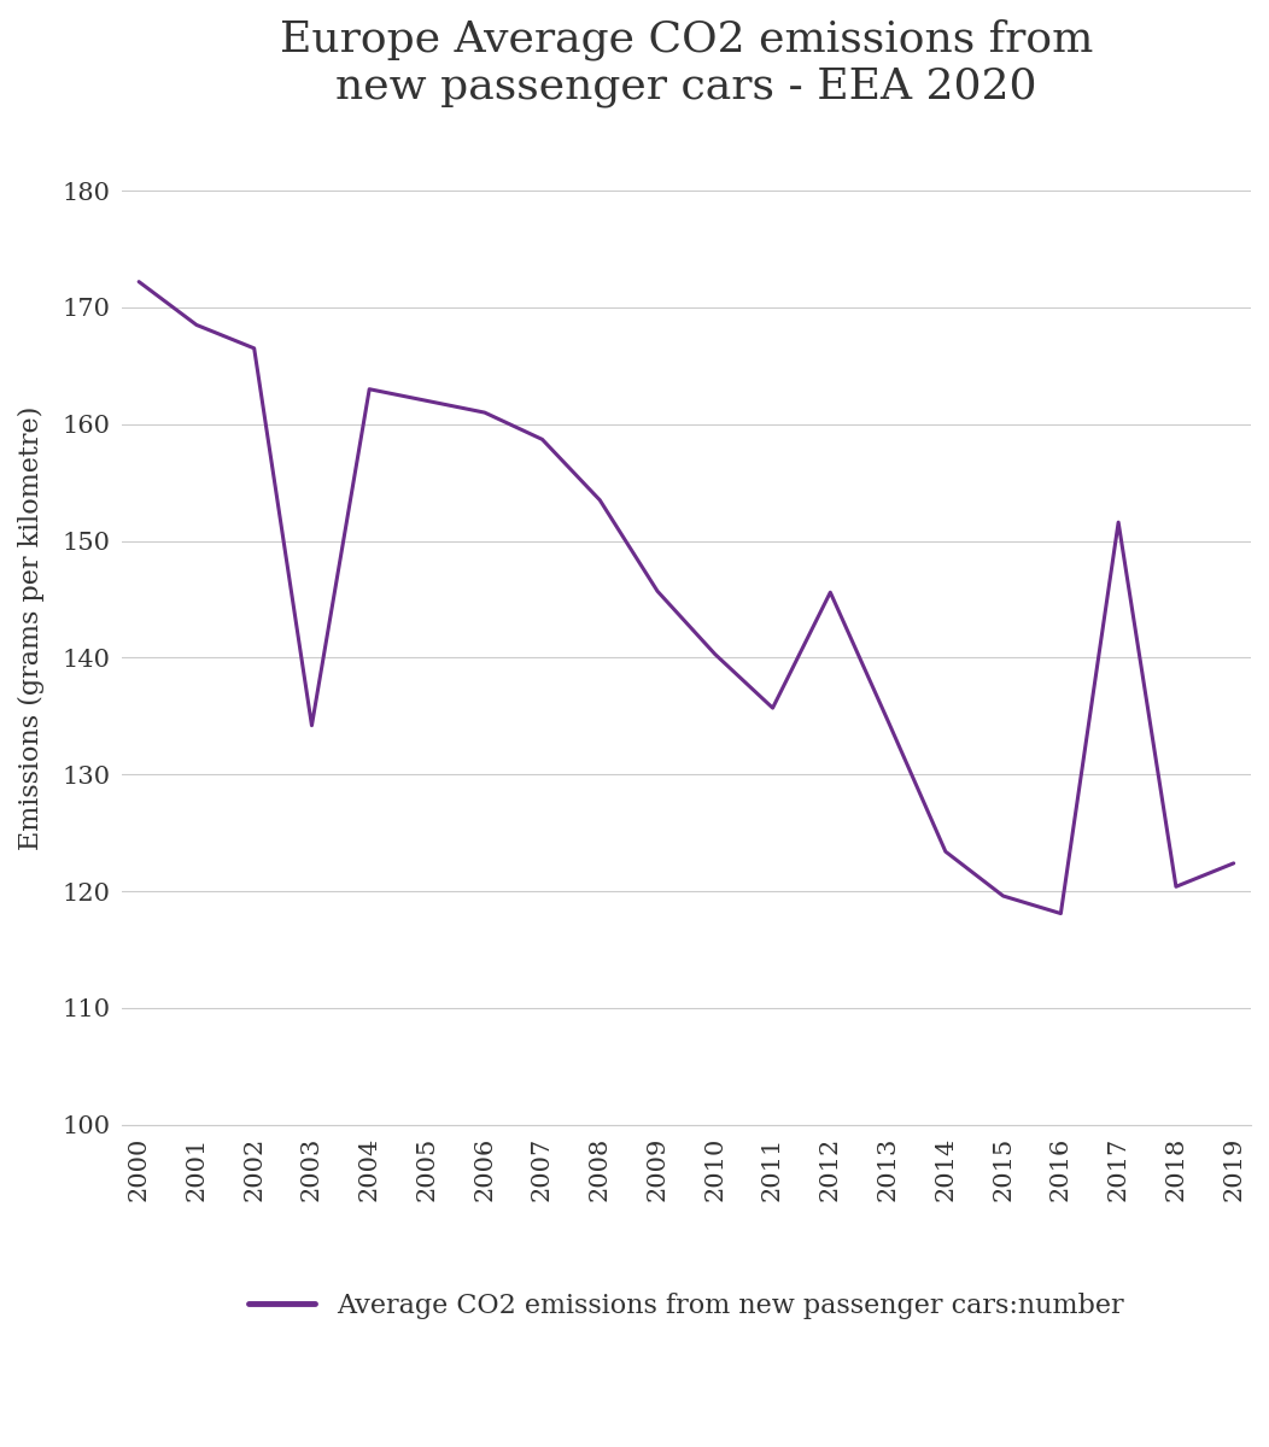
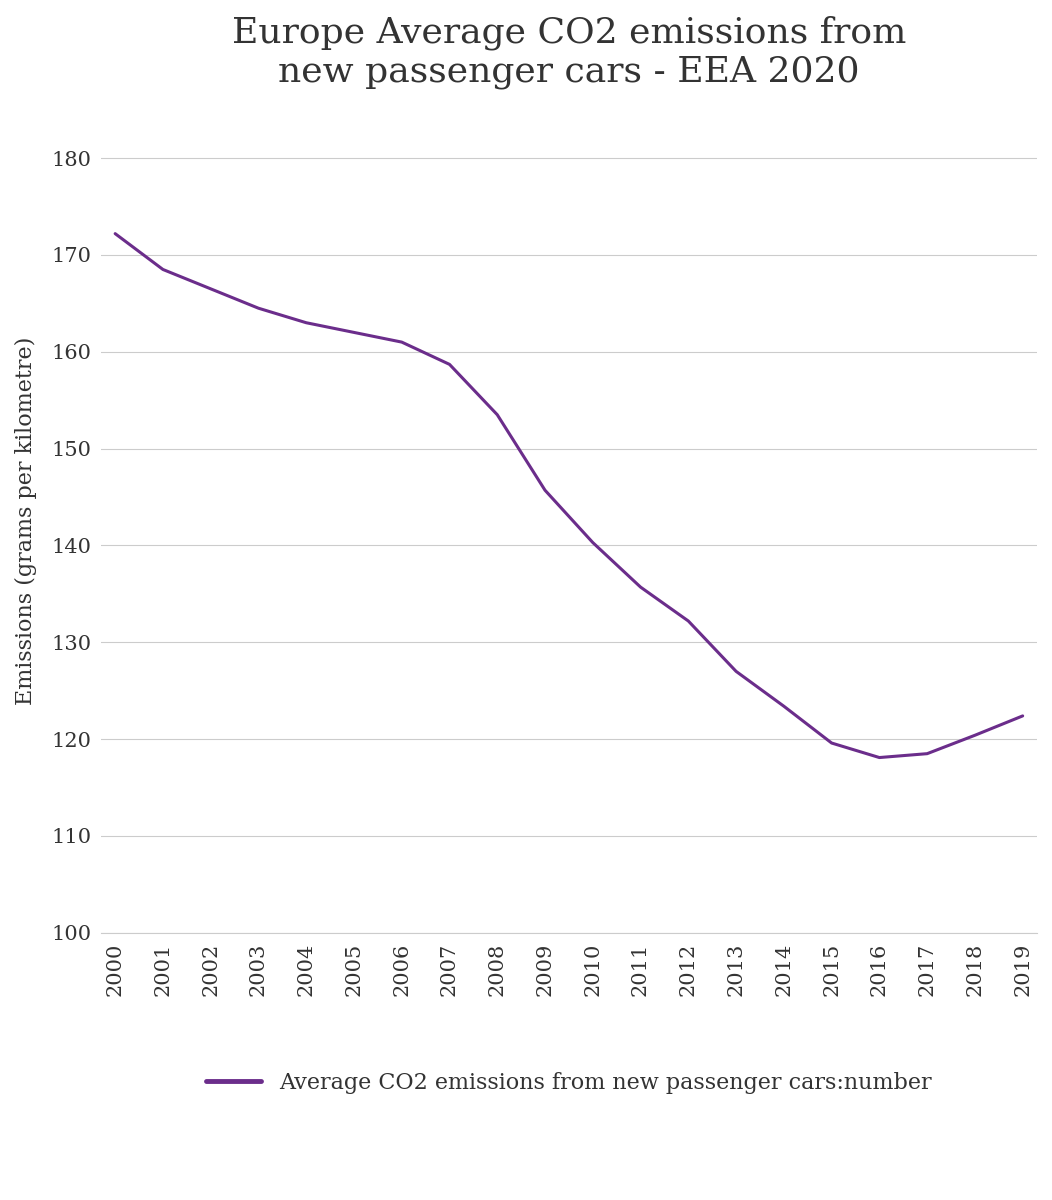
2003: 134.2 -> 164.5
2012: 145.6 -> 132.2
2013: 134.6 -> 127.0
2017: 151.6 -> 118.5
